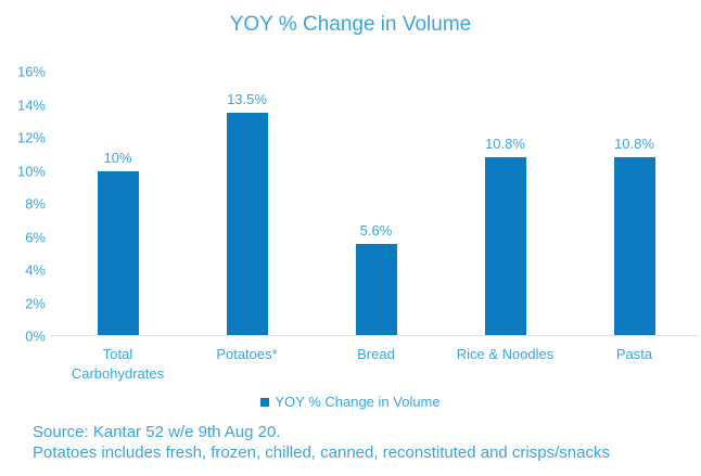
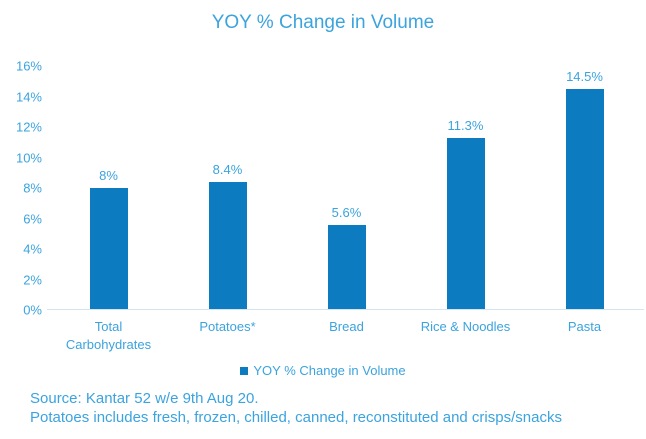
Total Carbohydrates: 10% -> 8%
Potatoes*: 13.5% -> 8.4%
Rice & Noodles: 10.8% -> 11.3%
Pasta: 10.8% -> 14.5%
